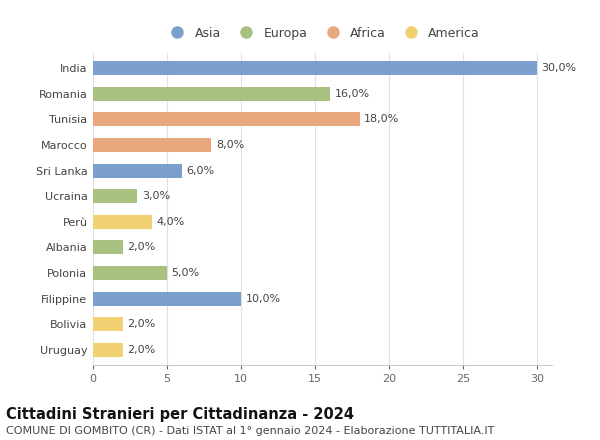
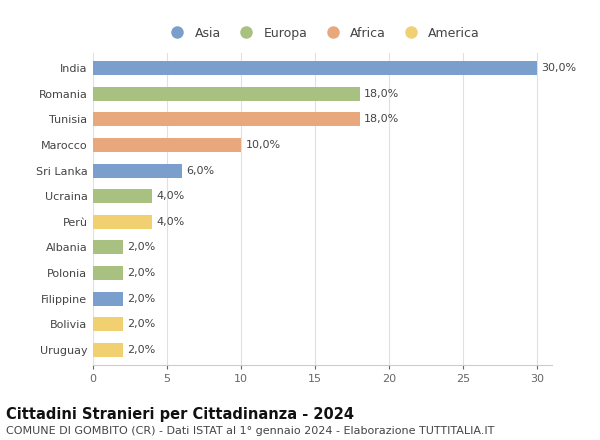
Romania: 16,0% -> 18,0%
Marocco: 8,0% -> 10,0%
Ucraina: 3,0% -> 4,0%
Polonia: 5,0% -> 2,0%
Filippine: 10,0% -> 2,0%
